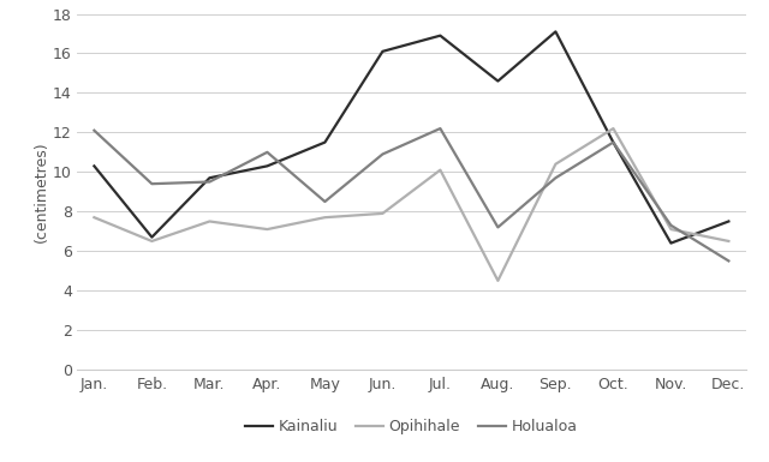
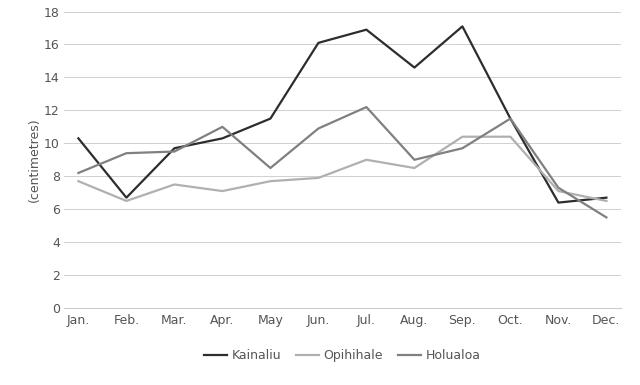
Holualoa/Jan.: 12.1 -> 8.2
Opihihale/Jul.: 10.1 -> 9.0
Opihihale/Aug.: 4.5 -> 8.5
Holualoa/Aug.: 7.2 -> 9.0
Opihihale/Oct.: 12.2 -> 10.4
Kainaliu/Dec.: 7.5 -> 6.7
